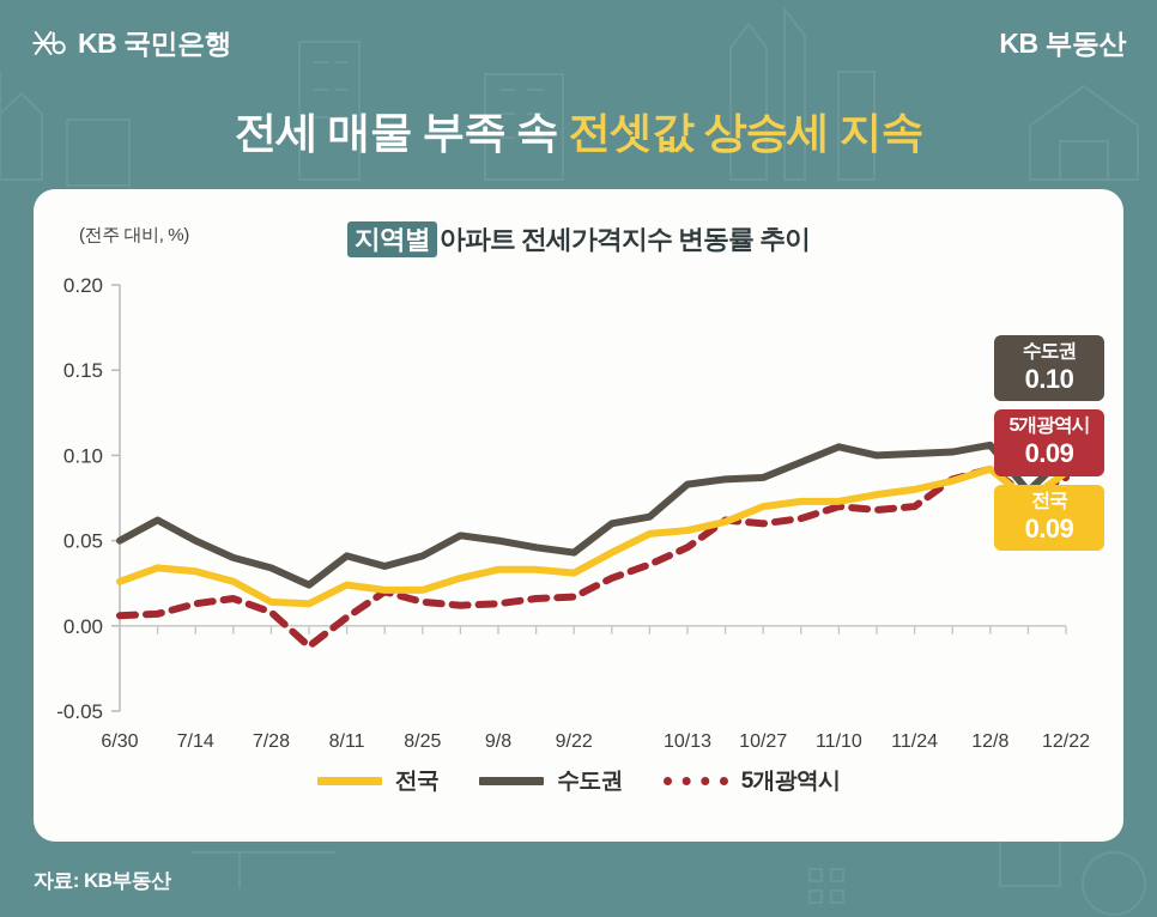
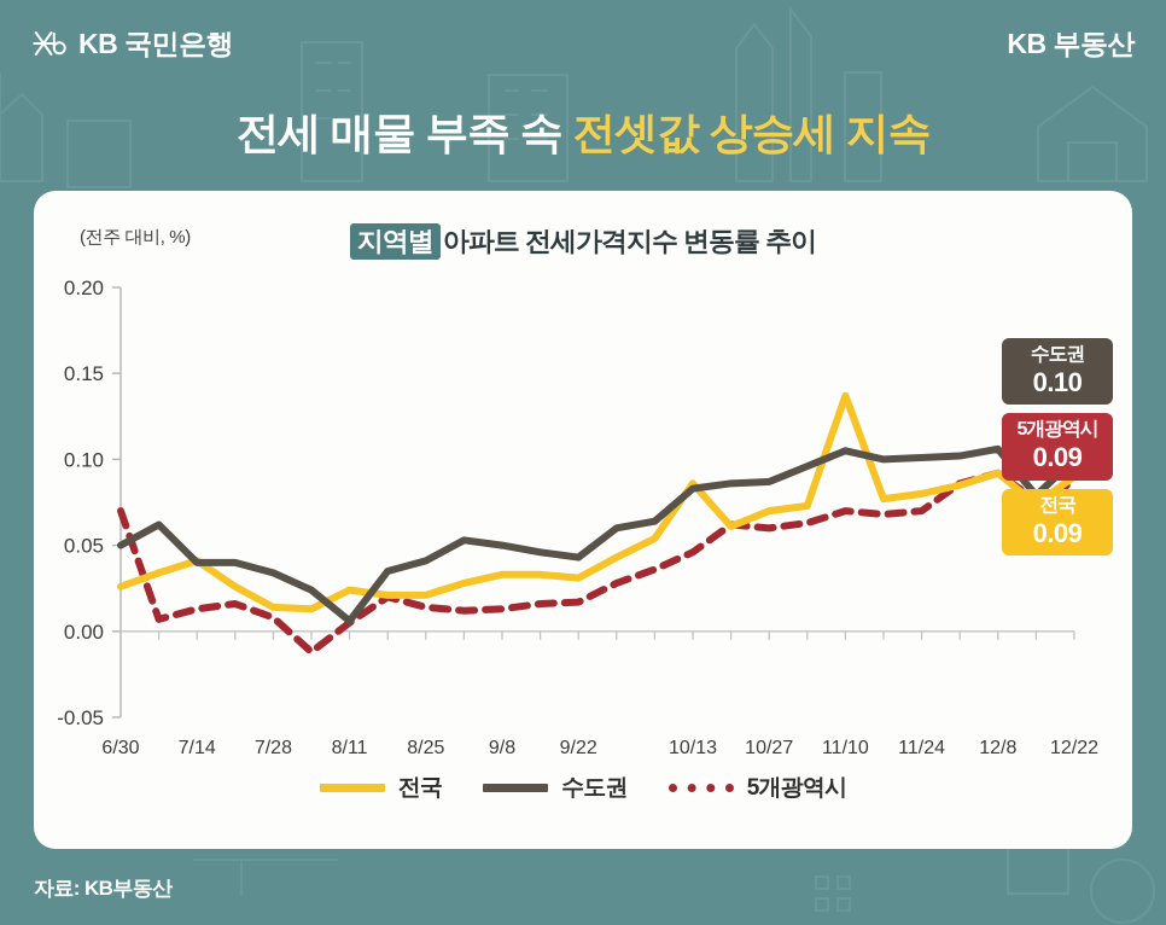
5개광역시/6/30: 0.006 -> 0.070
전국/7/14: 0.032 -> 0.041
수도권/7/14: 0.050 -> 0.040
수도권/8/11: 0.041 -> 0.006
전국/10/13: 0.056 -> 0.086
전국/11/10: 0.073 -> 0.137
